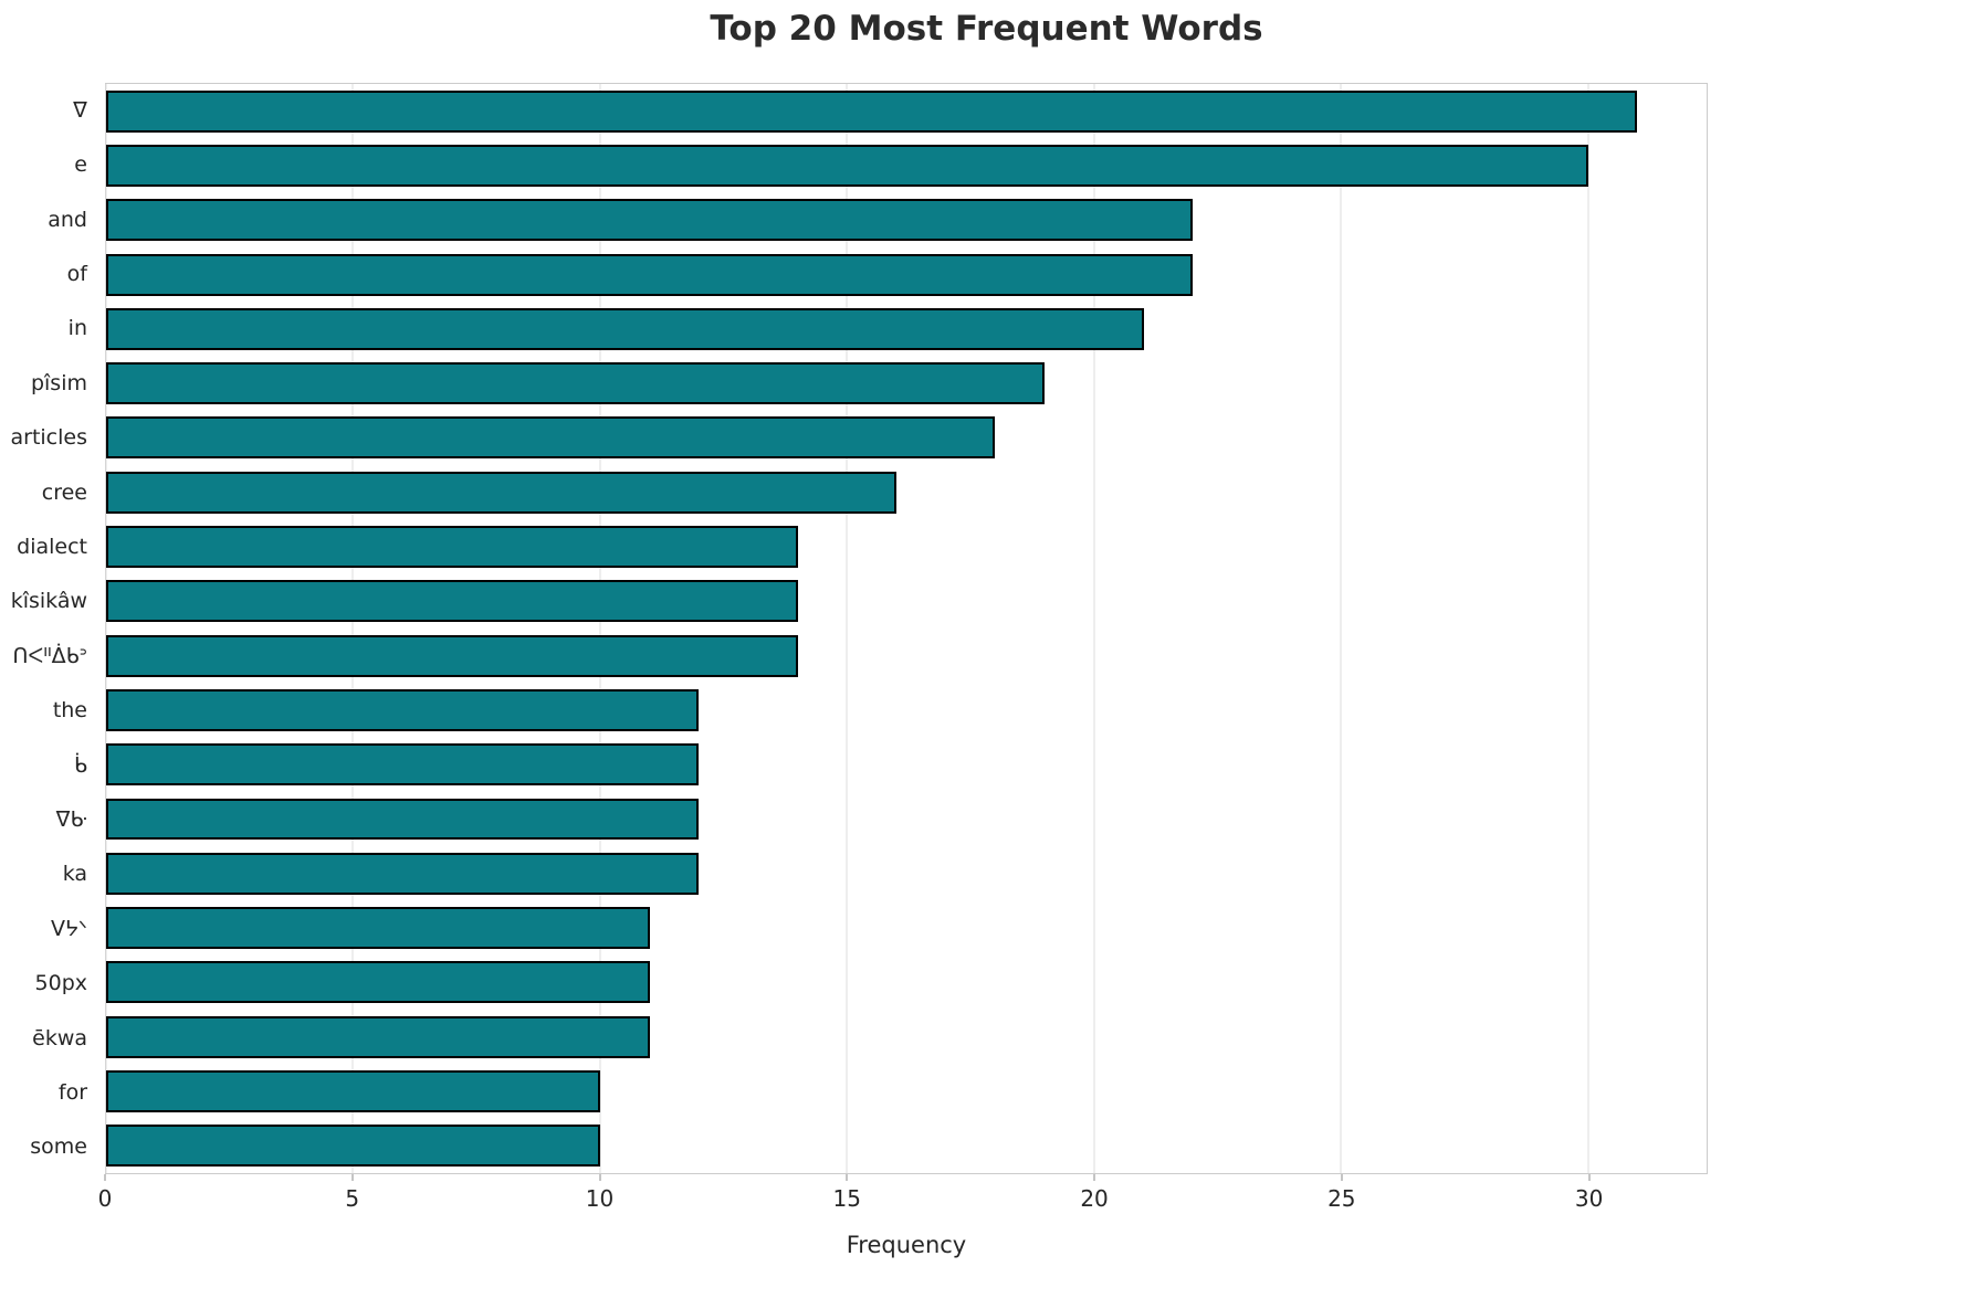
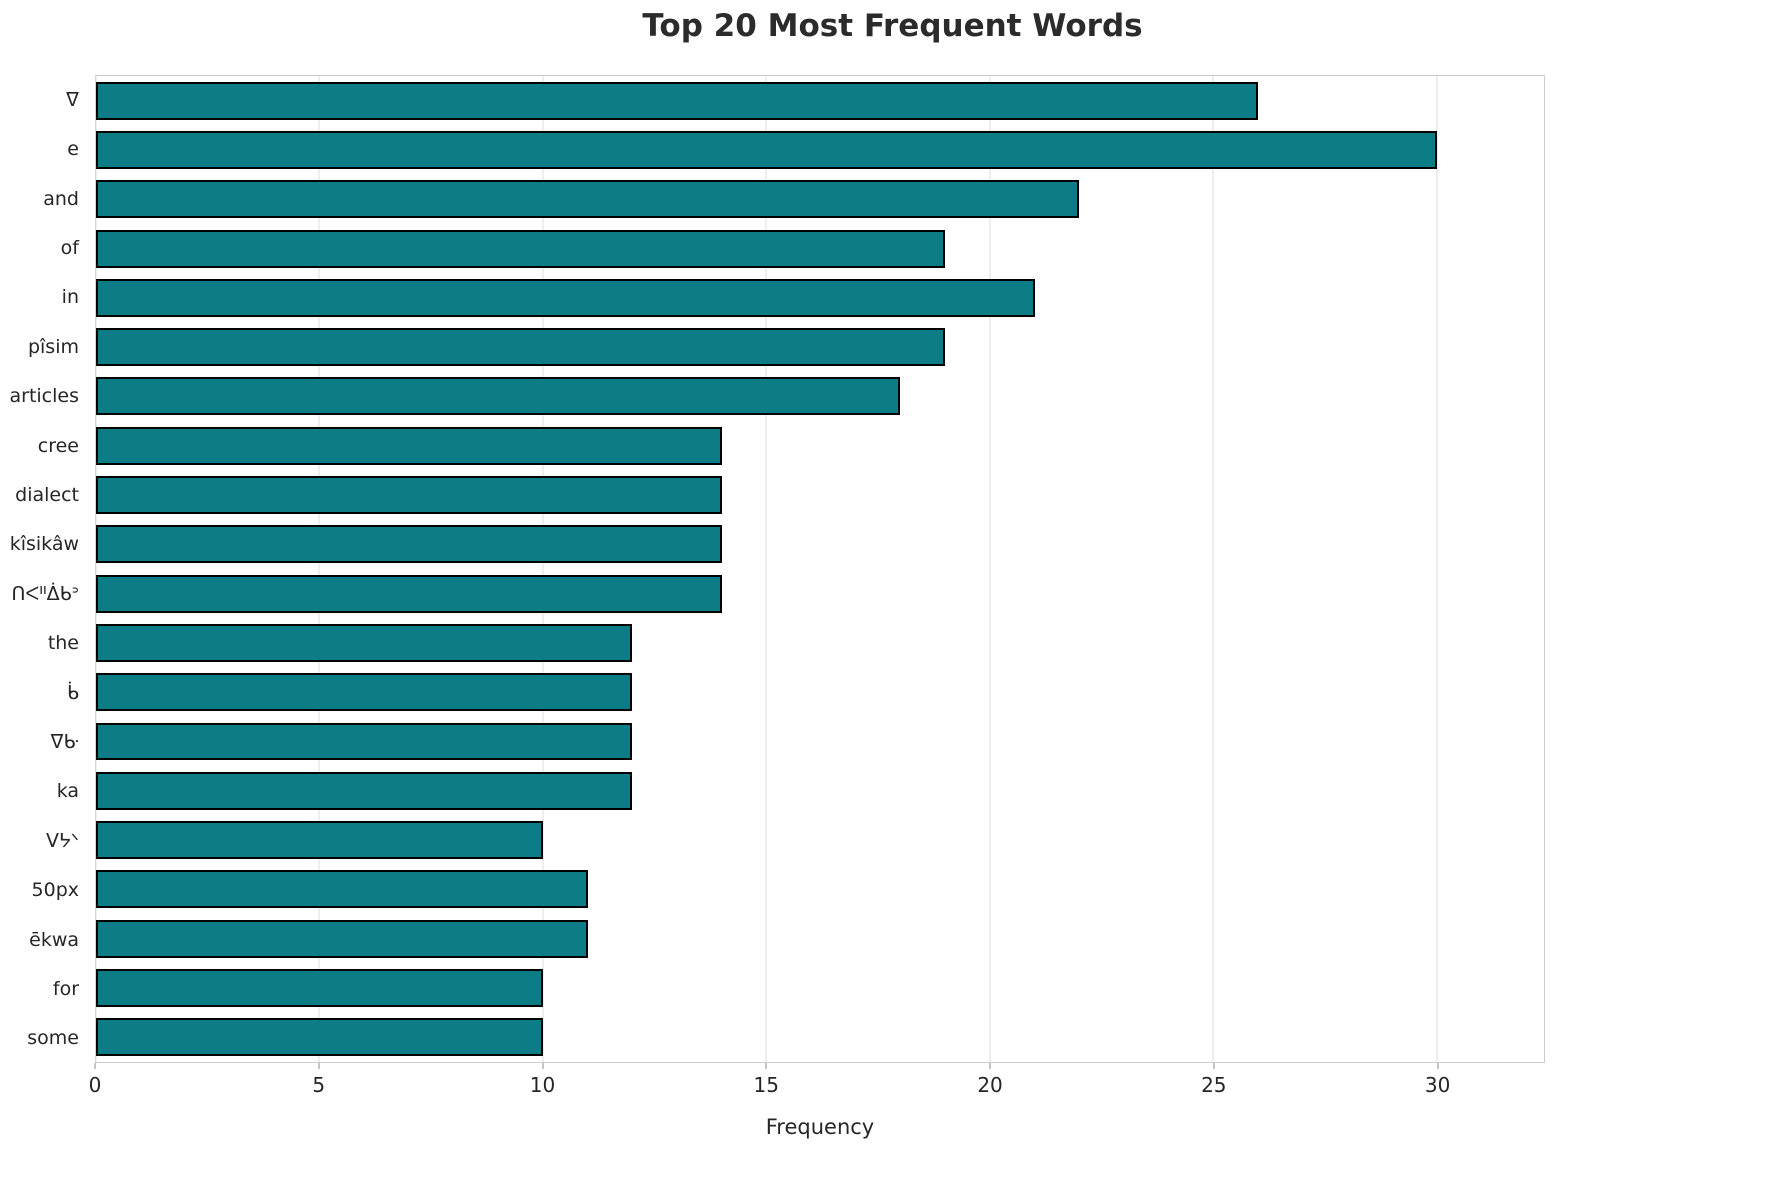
ᐁ: 31 -> 26
of: 22 -> 19
cree: 16 -> 14
ᐯᔭᐠ: 11 -> 10
